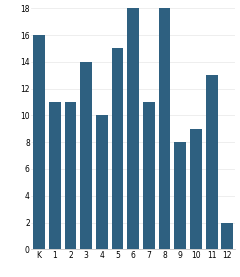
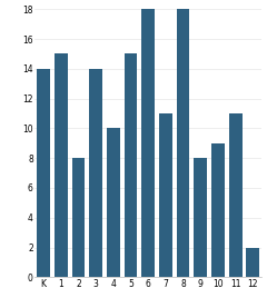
K: 16 -> 14
1: 11 -> 15
2: 11 -> 8
11: 13 -> 11
